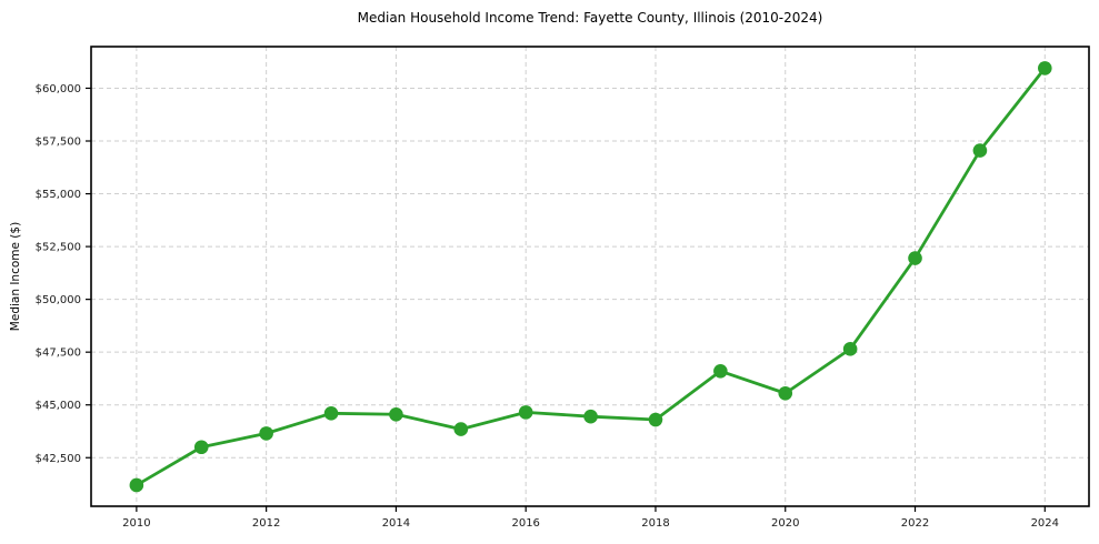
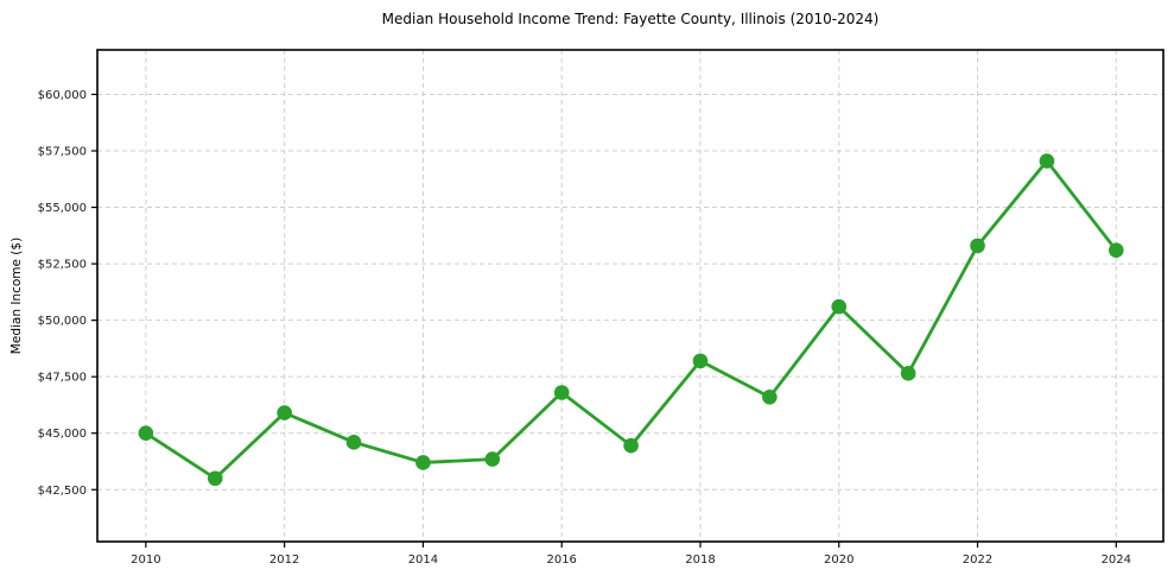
2010: $41200 -> $45000
2012: $43600 -> $45900
2014: $44600 -> $43700
2016: $44600 -> $46800
2018: $44300 -> $48200
2020: $45600 -> $50600
2022: $52000 -> $53300
2024: $61000 -> $53100
